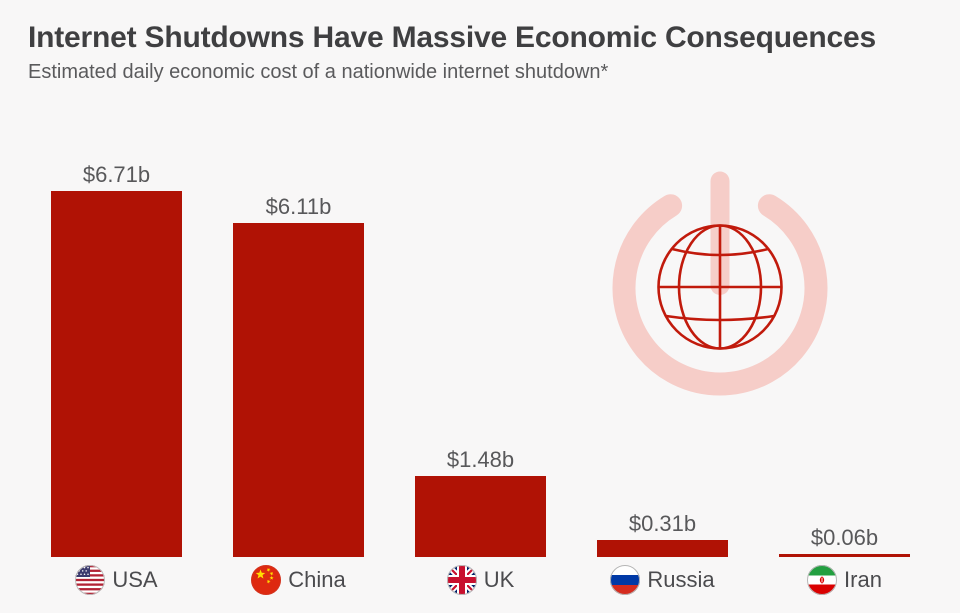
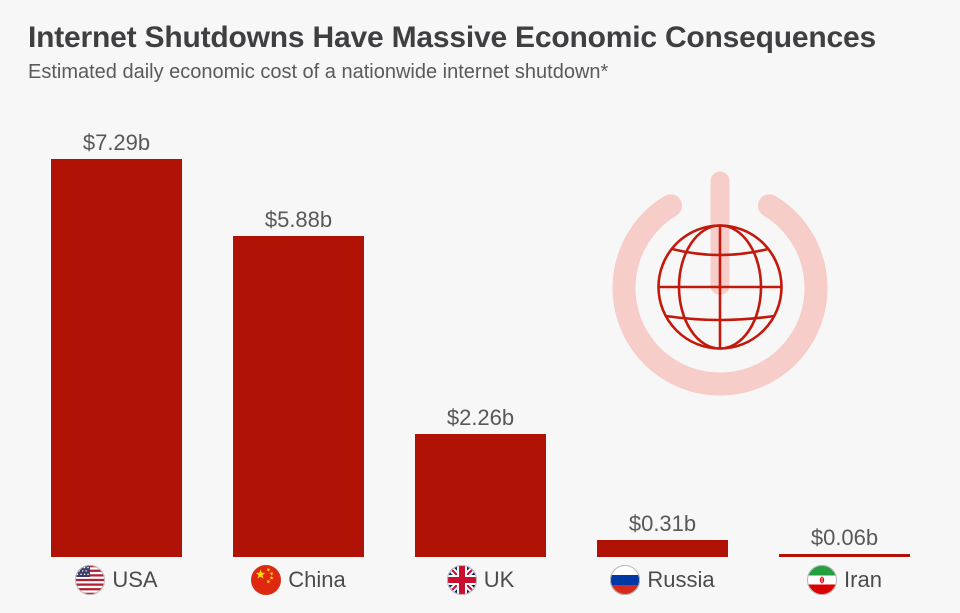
USA: $6.71b -> $7.29b
China: $6.11b -> $5.88b
UK: $1.48b -> $2.26b
